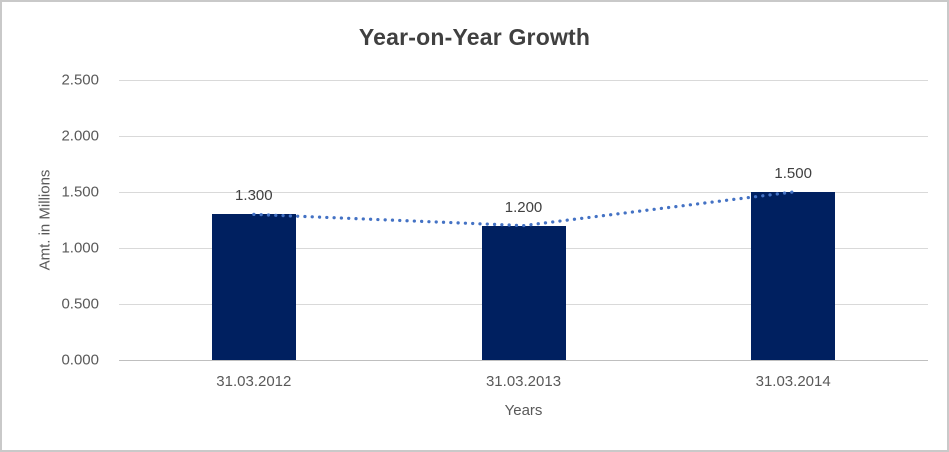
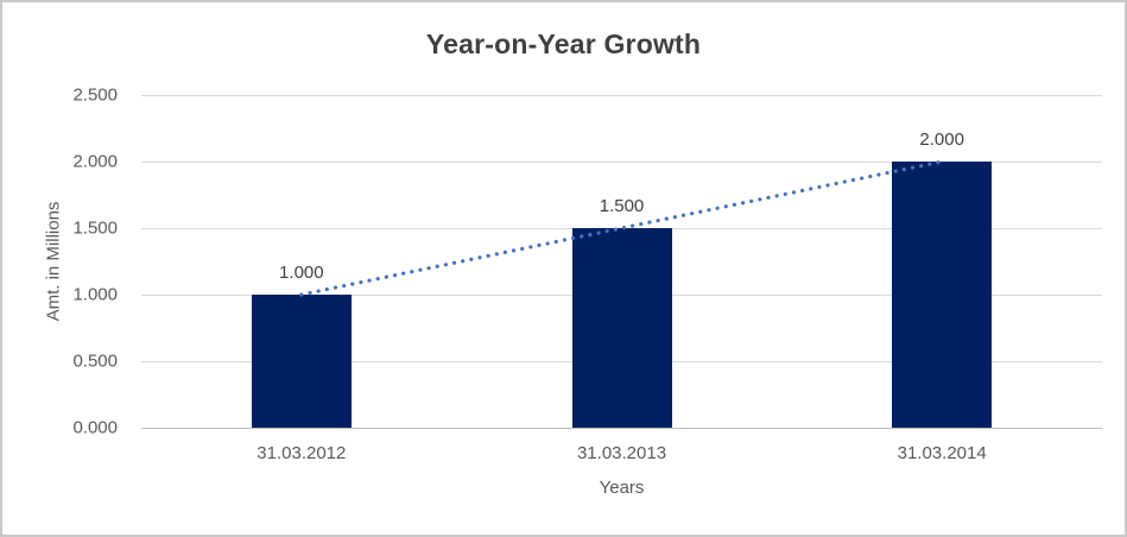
31.03.2012: 1.300 -> 1.000
31.03.2013: 1.200 -> 1.500
31.03.2014: 1.500 -> 2.000
